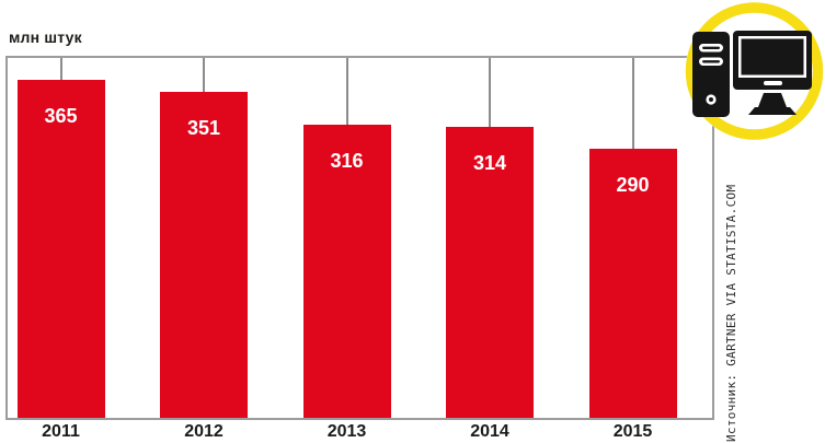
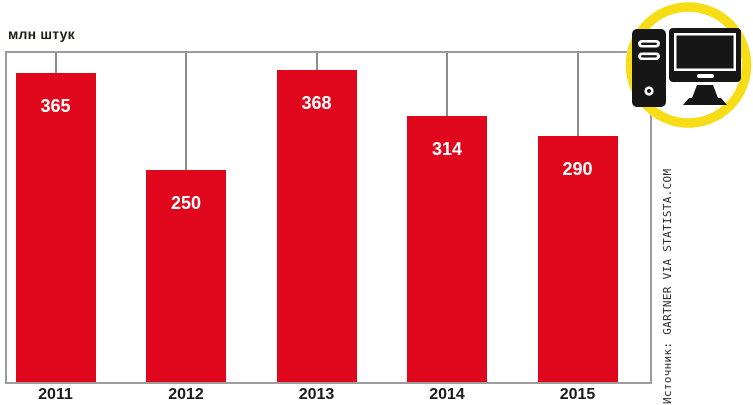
2012: 351 -> 250
2013: 316 -> 368
